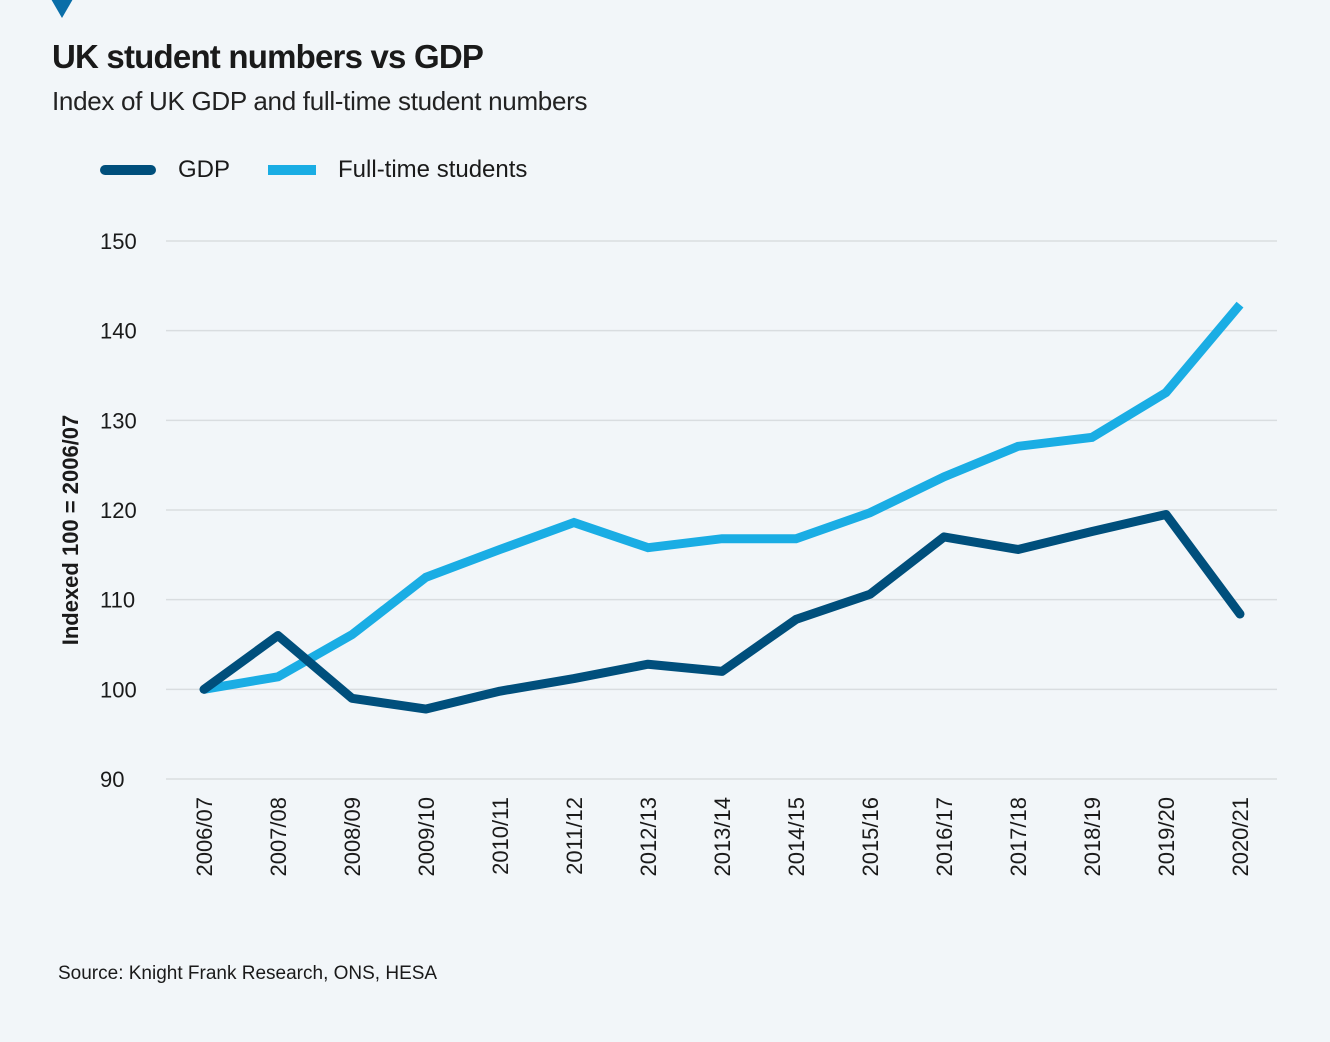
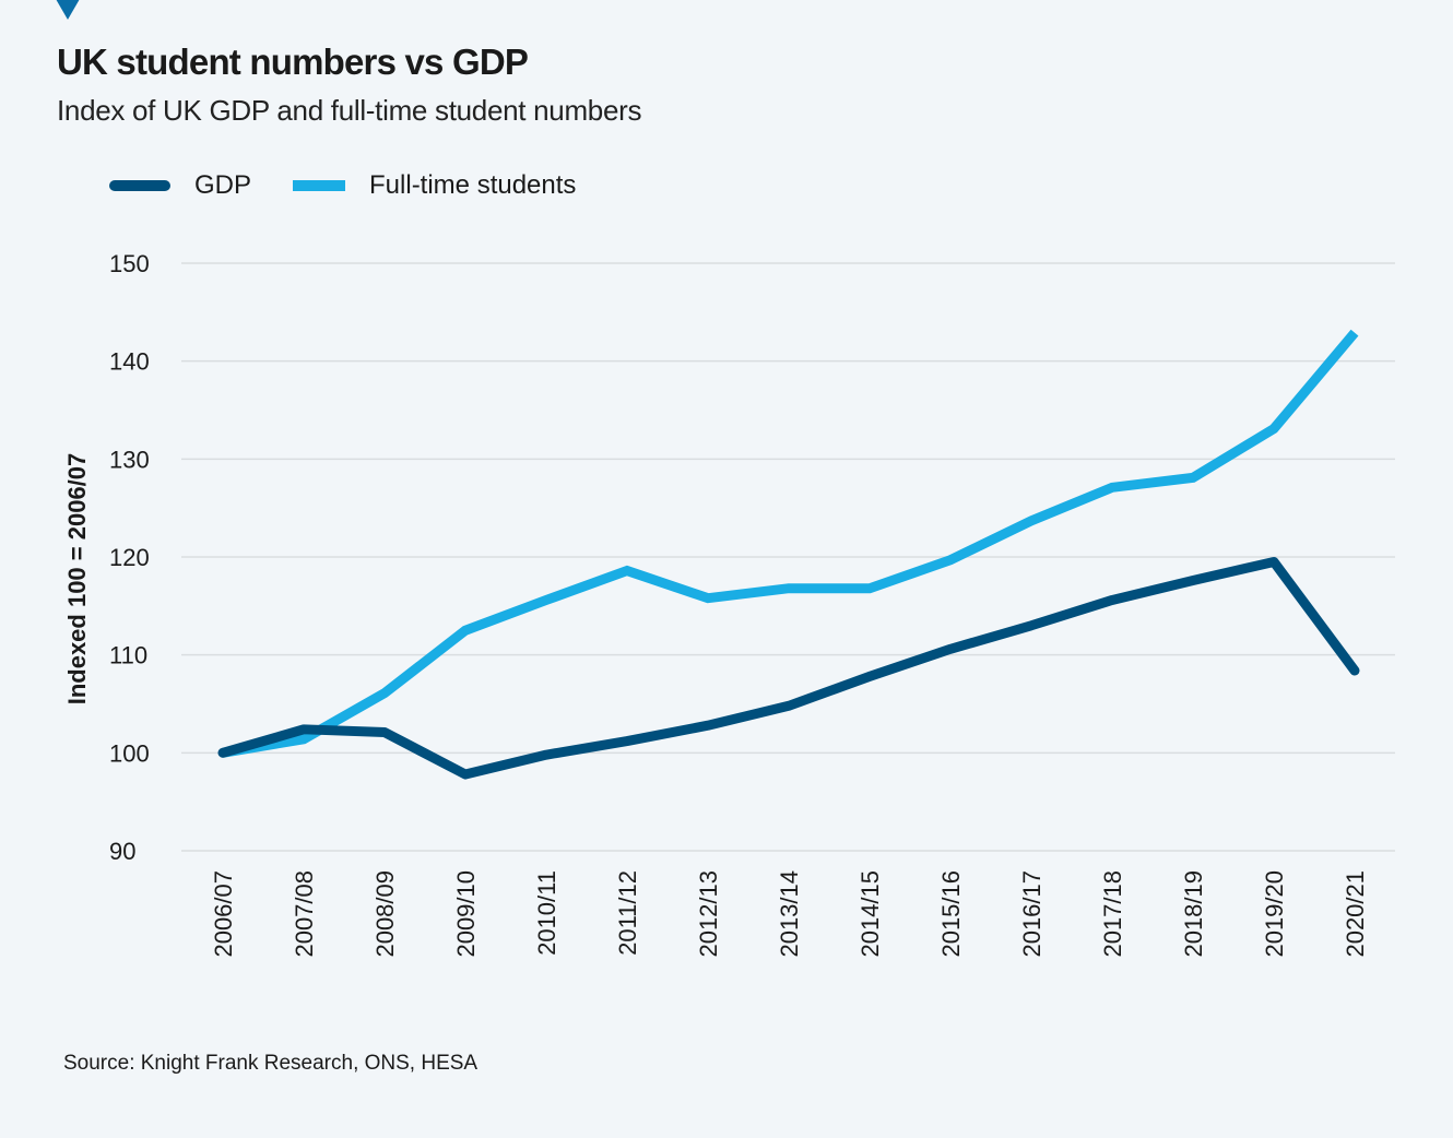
GDP/2007/08: 106 -> 102
GDP/2008/09: 99 -> 102
GDP/2013/14: 102 -> 105
GDP/2016/17: 117 -> 113
